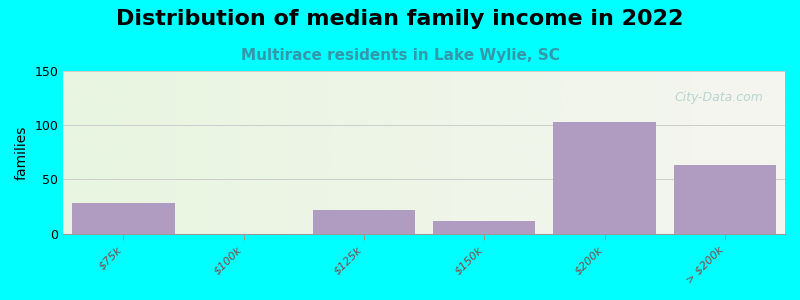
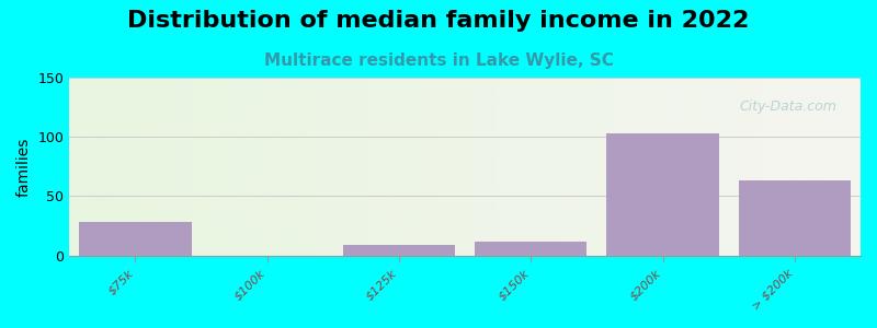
$125k: 22 -> 9
